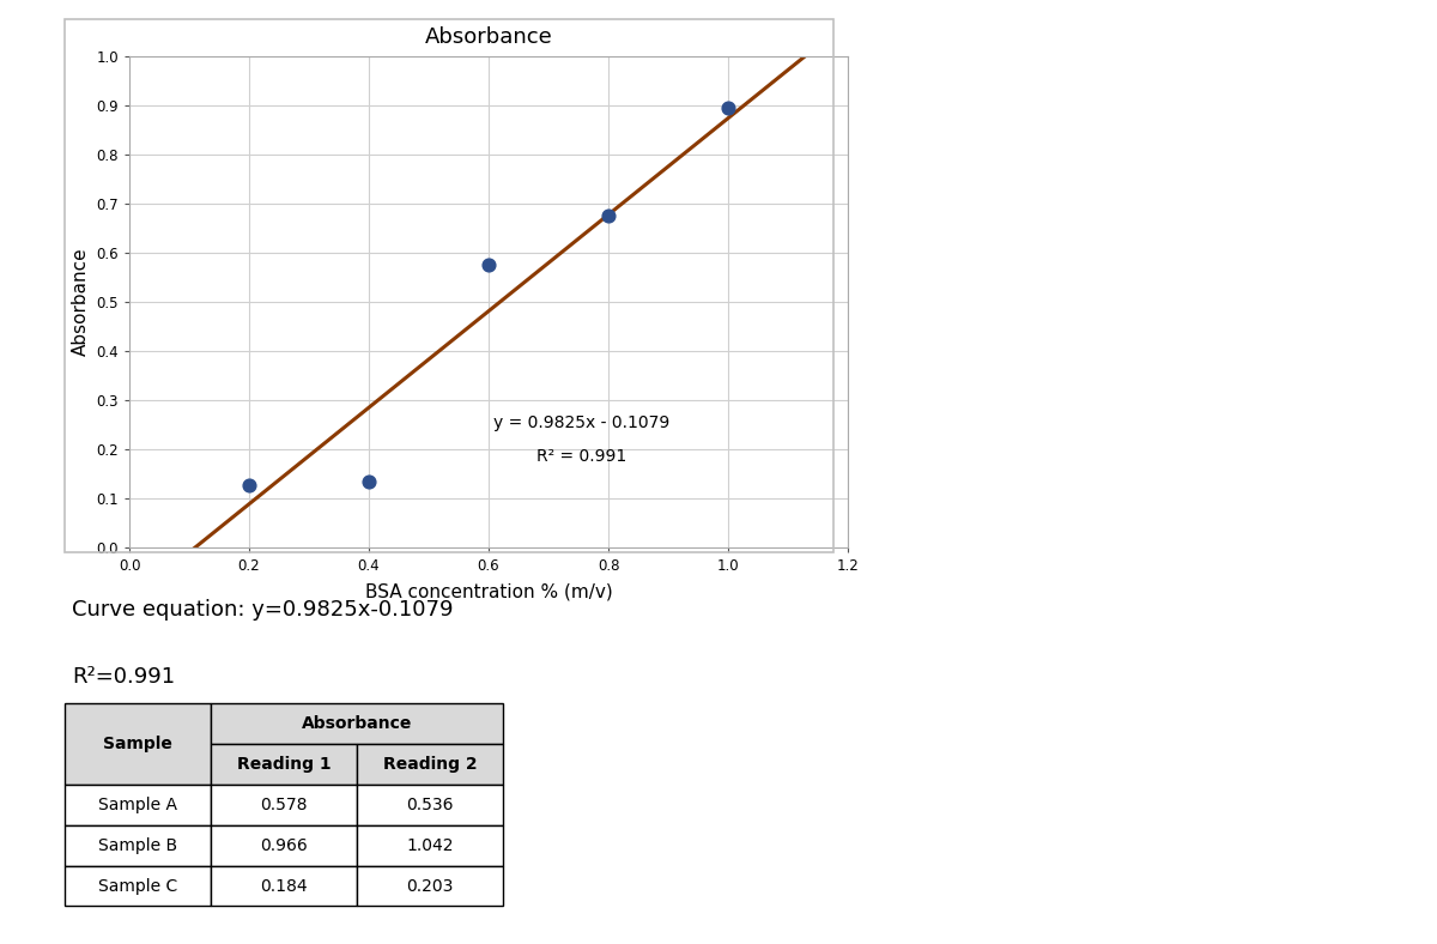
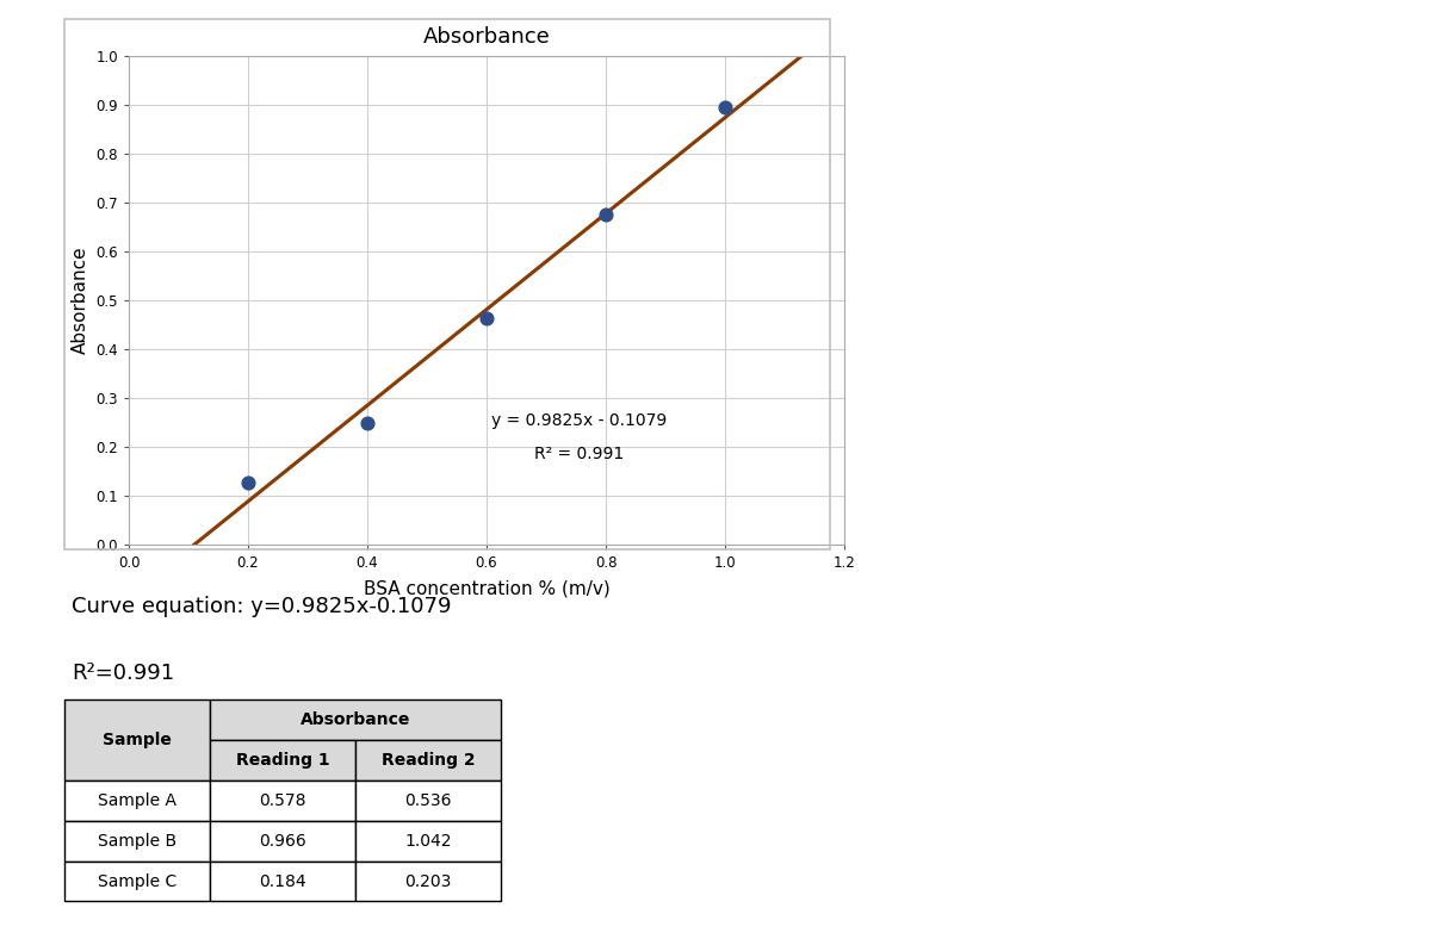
0.4: 0.135 -> 0.250
0.6: 0.575 -> 0.464
